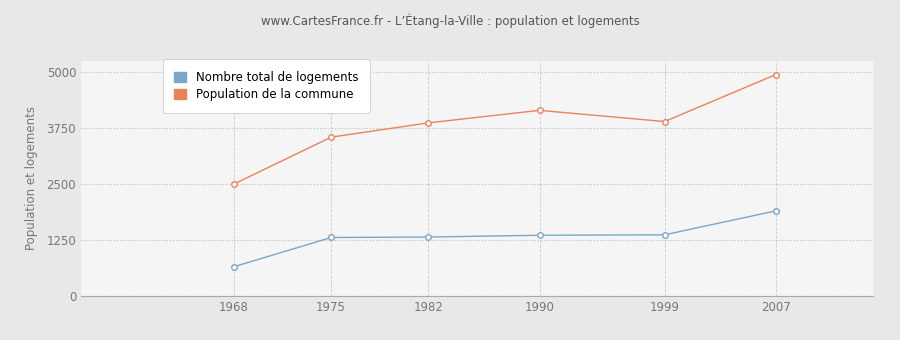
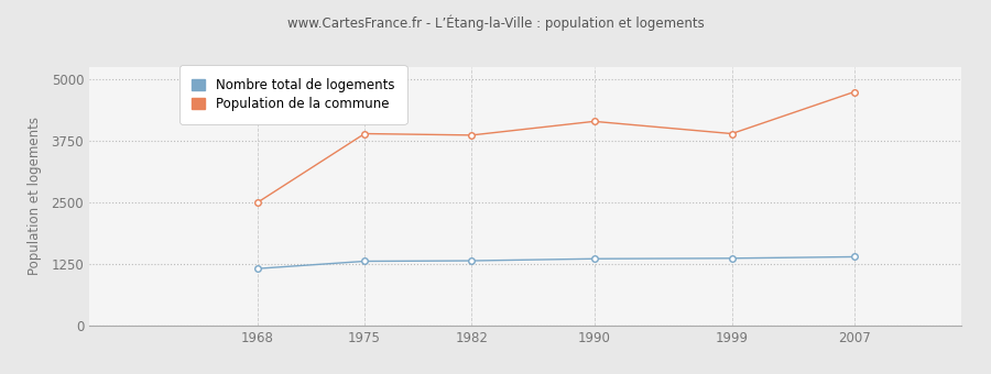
Nombre total de logements/1968: 650 -> 1160
Population de la commune/1975: 3550 -> 3900
Nombre total de logements/2007: 1900 -> 1400
Population de la commune/2007: 4950 -> 4750
